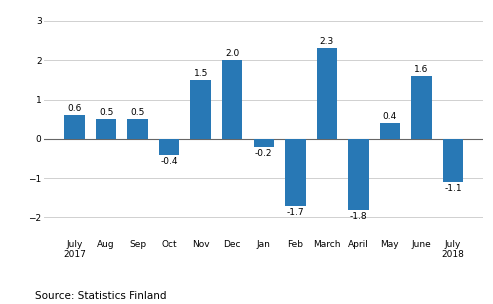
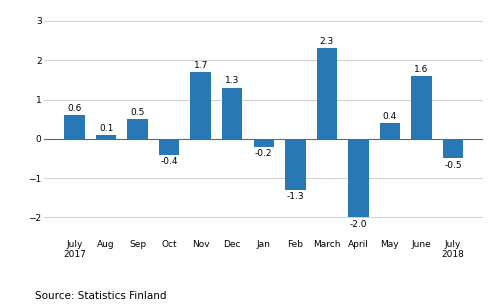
Aug: 0.5 -> 0.1
Nov: 1.5 -> 1.7
Dec: 2.0 -> 1.3
Feb: -1.7 -> -1.3
April: -1.8 -> -2.0
July 2018: -1.1 -> -0.5
